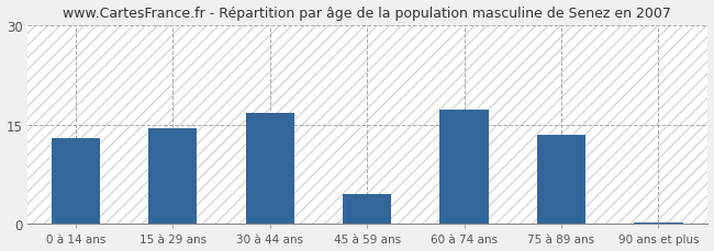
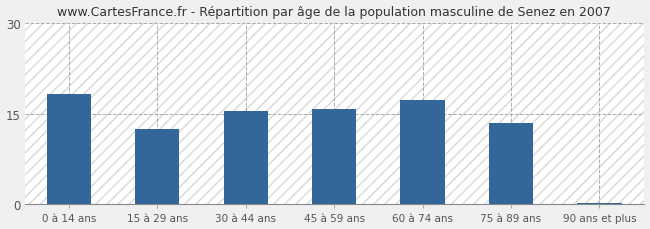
0 à 14 ans: 13.0 -> 18.2
15 à 29 ans: 14.4 -> 12.5
30 à 44 ans: 16.8 -> 15.4
45 à 59 ans: 4.6 -> 15.8
